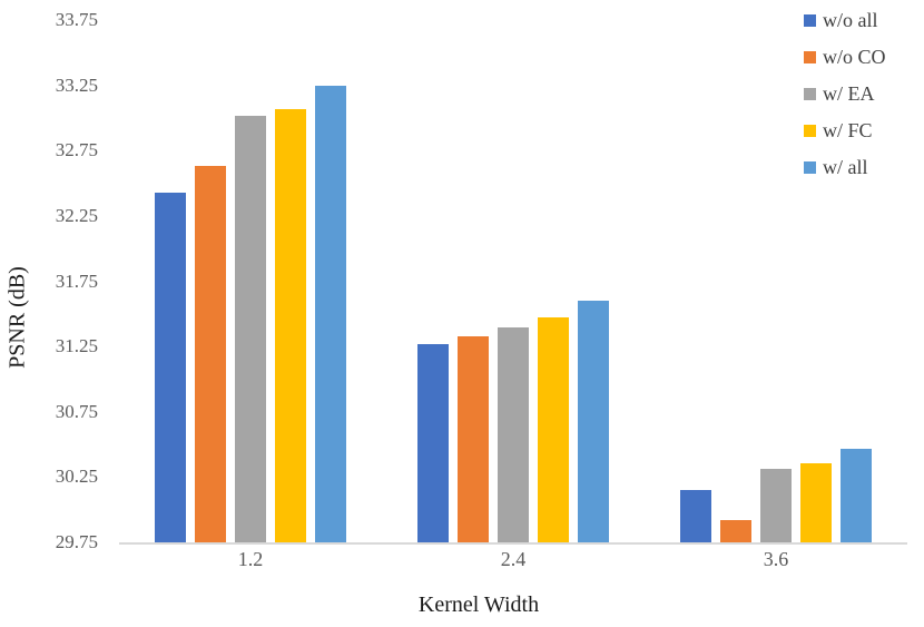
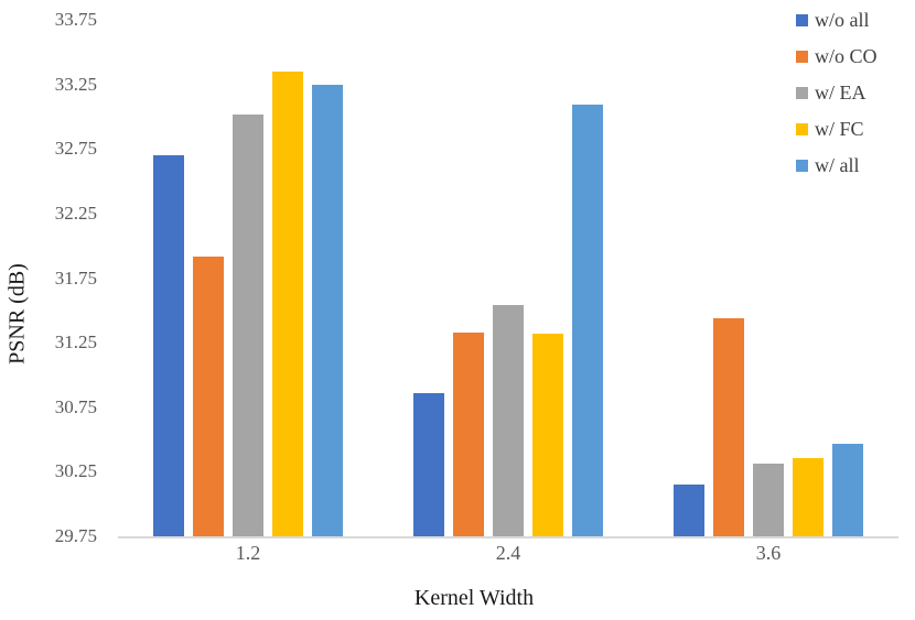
w/o all/1.2: 32.43 -> 32.70
w/o CO/1.2: 32.63 -> 31.92
w/ FC/1.2: 33.07 -> 33.35
w/o all/2.4: 31.27 -> 30.86
w/ EA/2.4: 31.40 -> 31.54
w/ FC/2.4: 31.47 -> 31.32
w/ all/2.4: 31.60 -> 33.09
w/o CO/3.6: 29.92 -> 31.44
